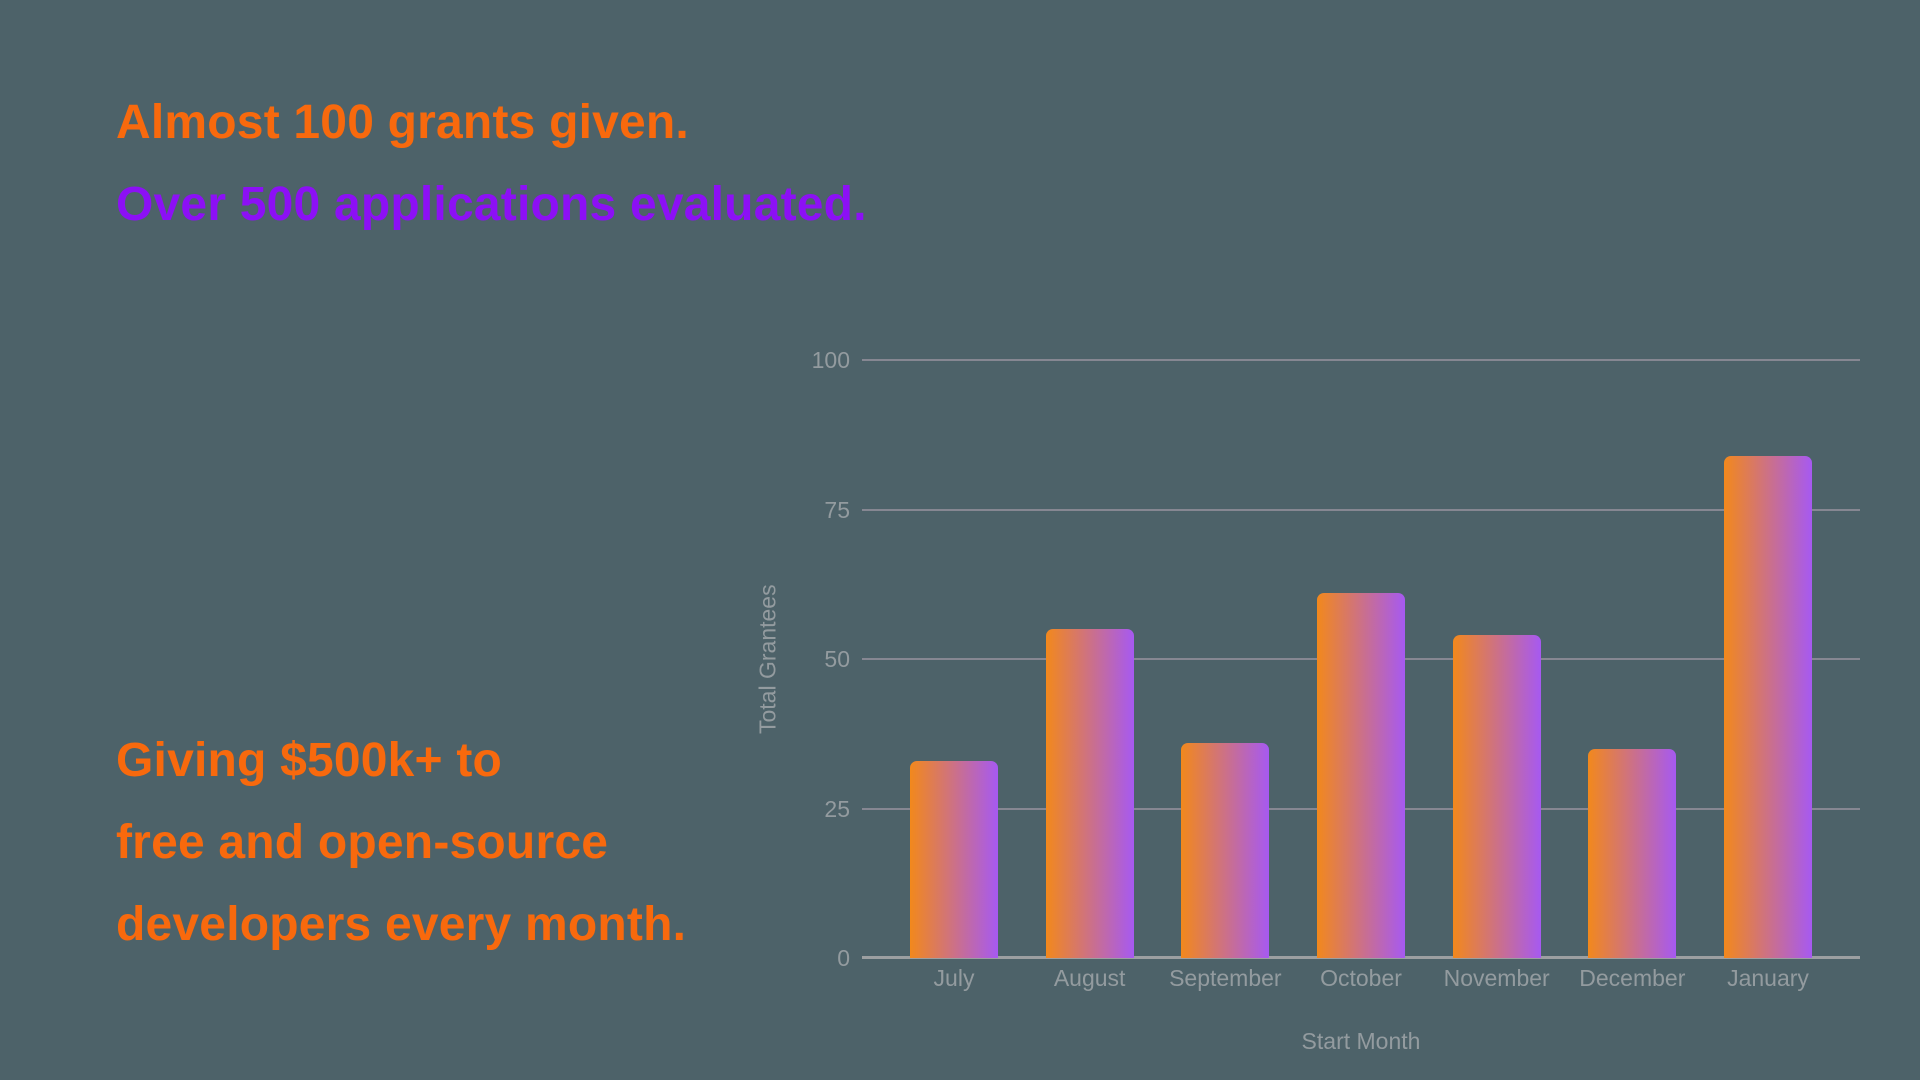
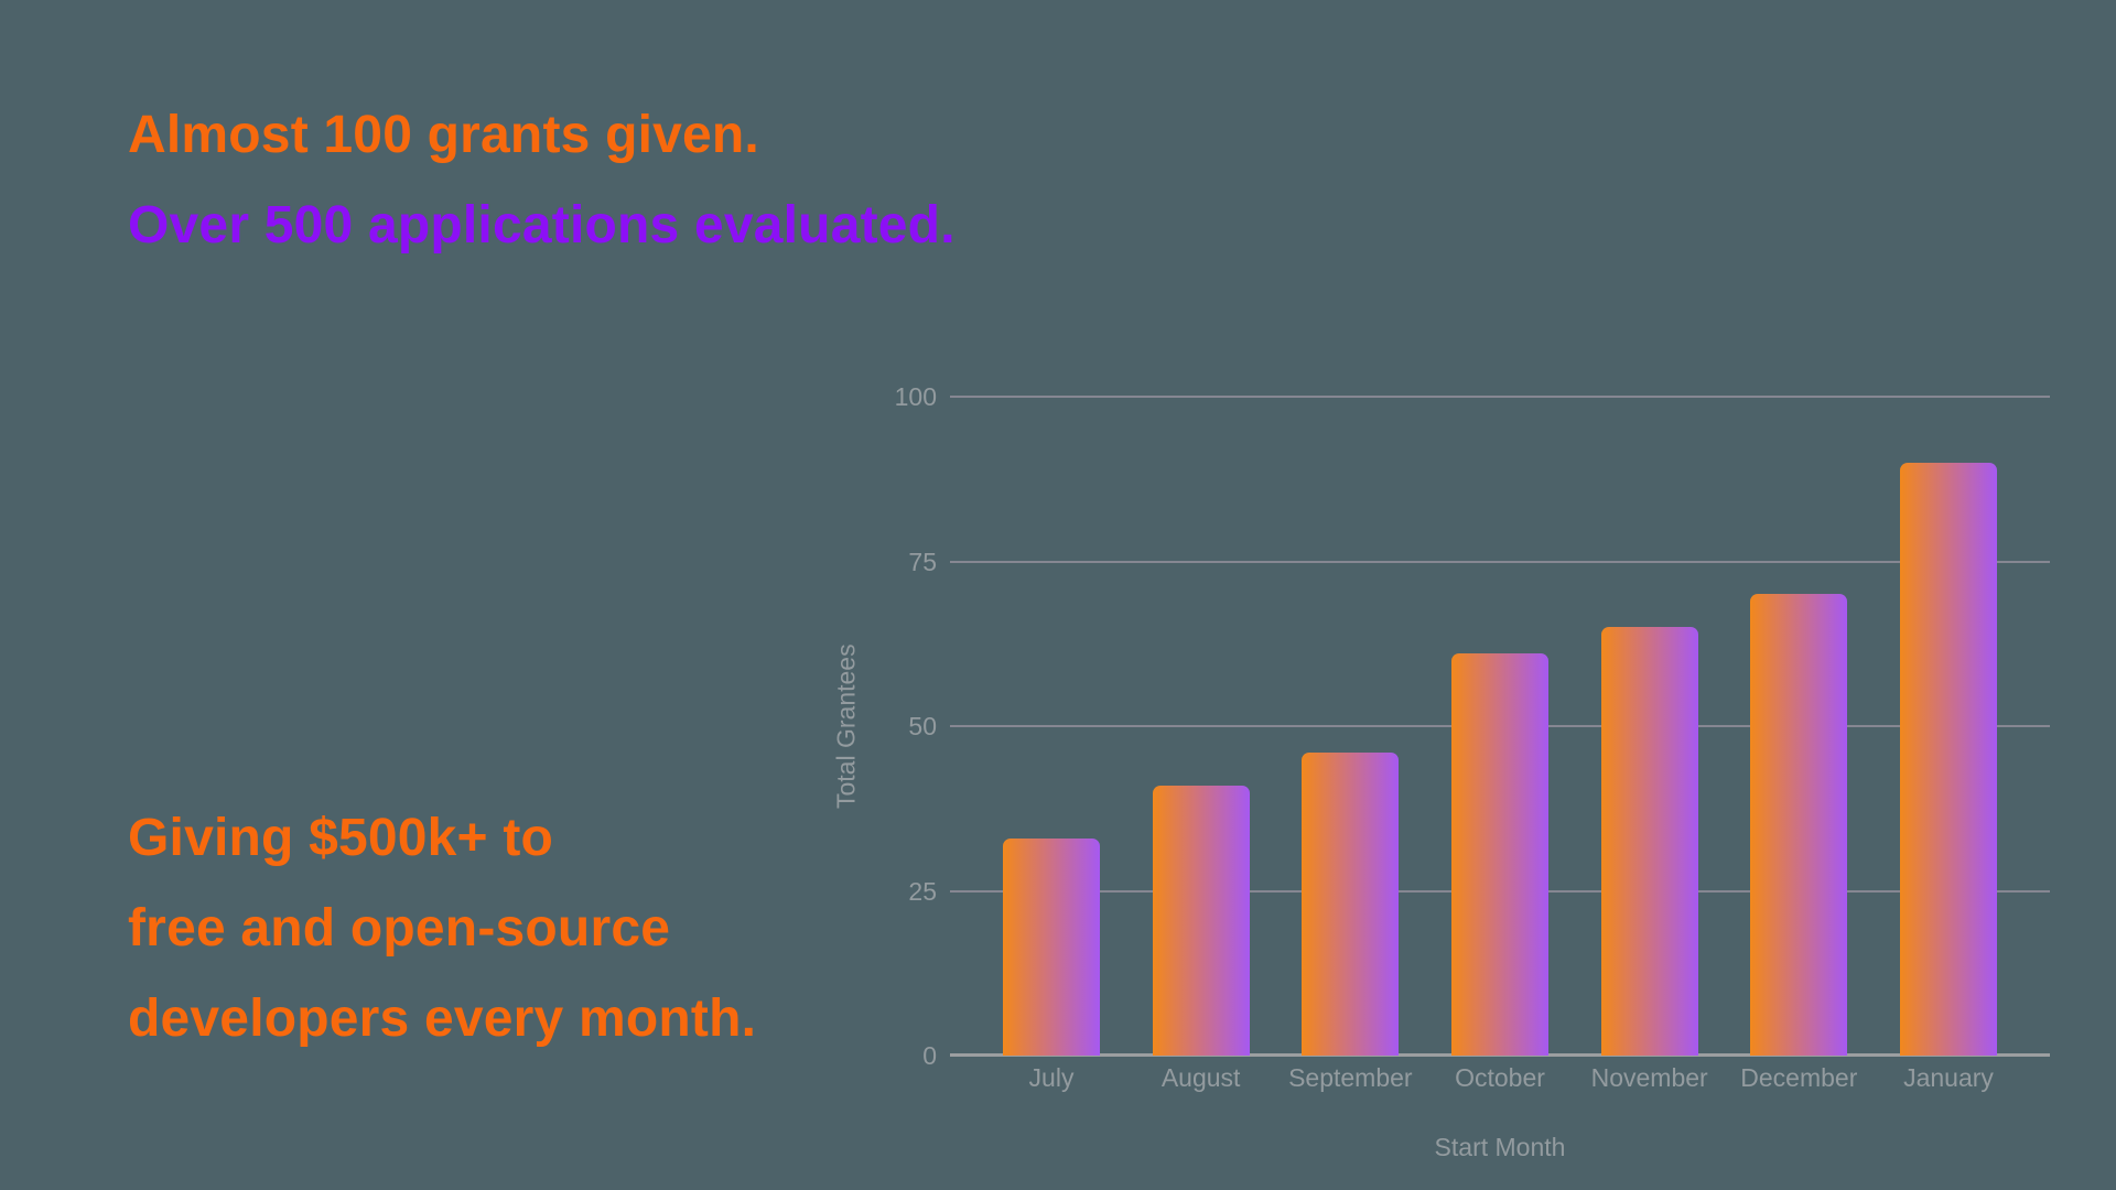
August: 55 -> 41
September: 36 -> 46
November: 54 -> 65
December: 35 -> 70
January: 84 -> 90
